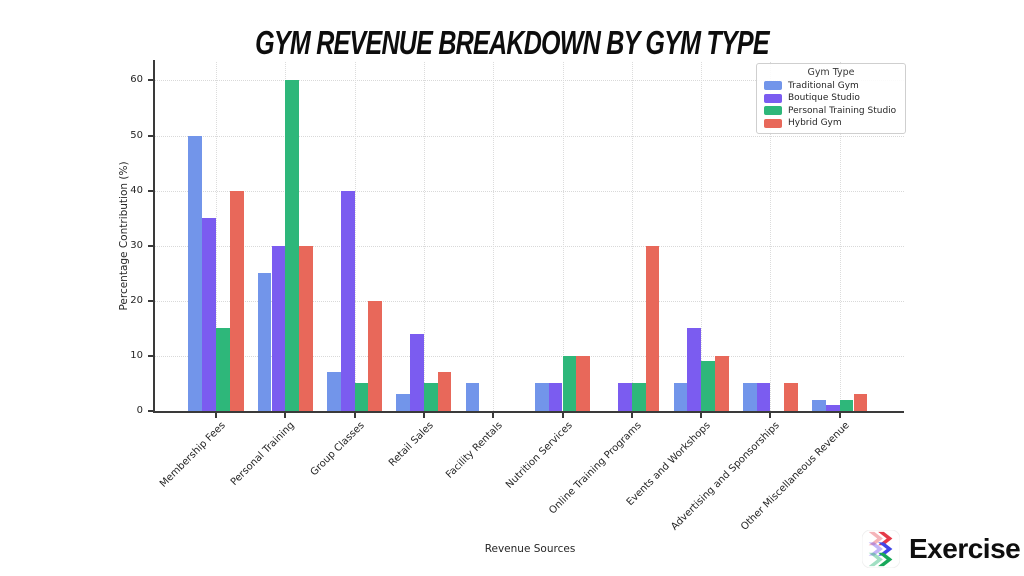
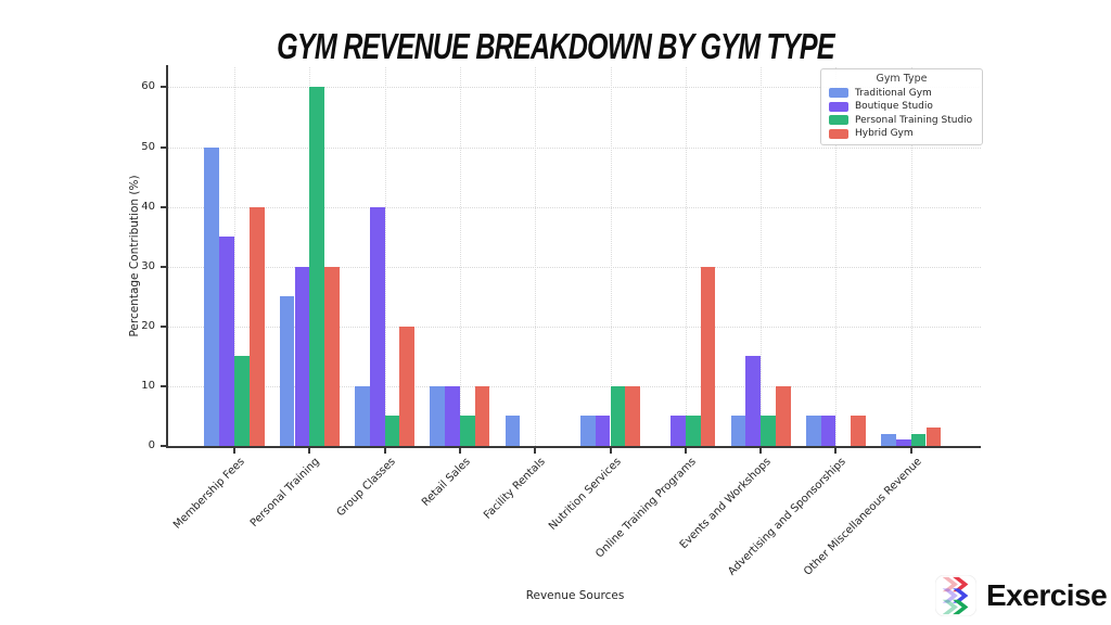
Traditional Gym/Group Classes: 7 -> 10
Traditional Gym/Retail Sales: 3 -> 10
Boutique Studio/Retail Sales: 14 -> 10
Hybrid Gym/Retail Sales: 7 -> 10
Personal Training Studio/Events and Workshops: 9 -> 5
